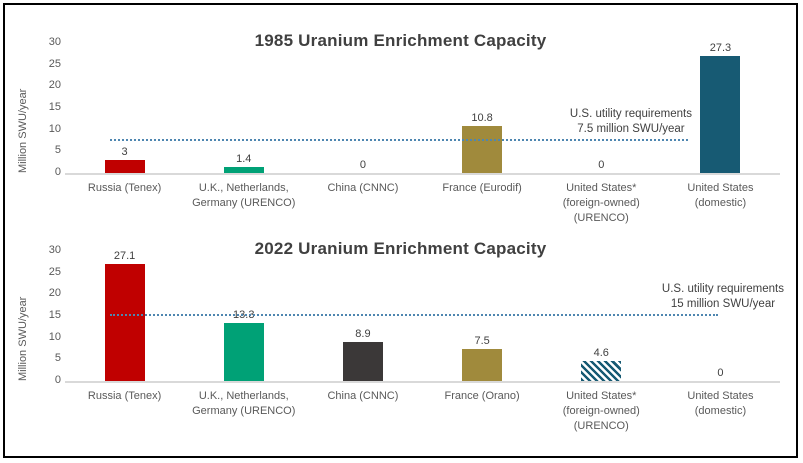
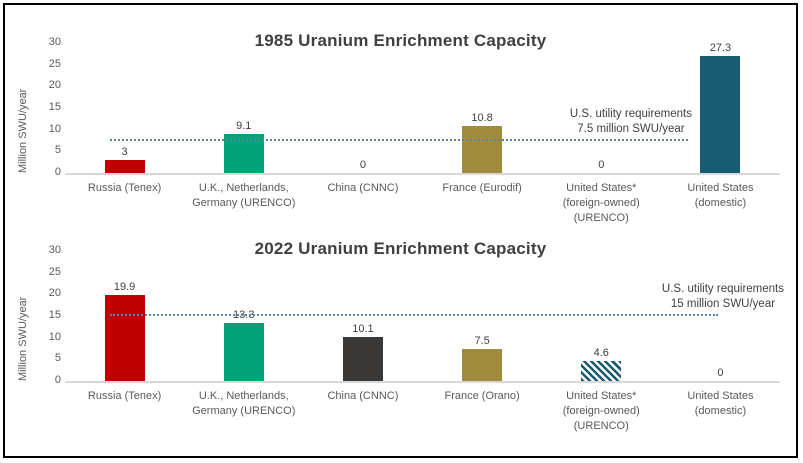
1985 Uranium Enrichment Capacity/U.K., Netherlands, Germany (URENCO): 1.4 -> 9.1
2022 Uranium Enrichment Capacity/Russia (Tenex): 27.1 -> 19.9
2022 Uranium Enrichment Capacity/China (CNNC): 8.9 -> 10.1
